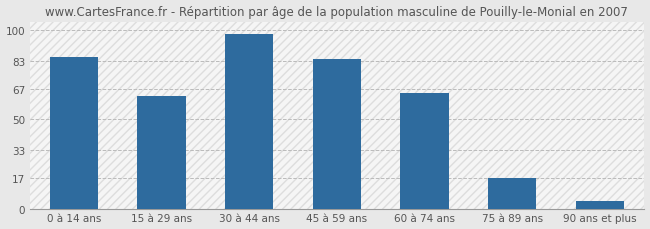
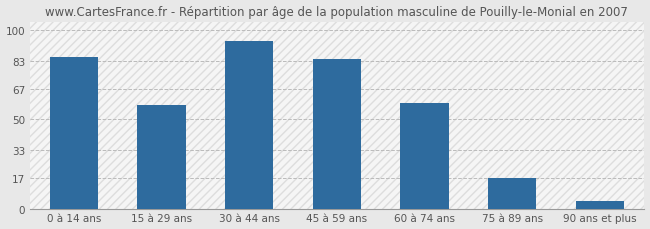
15 à 29 ans: 63 -> 58
30 à 44 ans: 98 -> 94
60 à 74 ans: 65 -> 59
